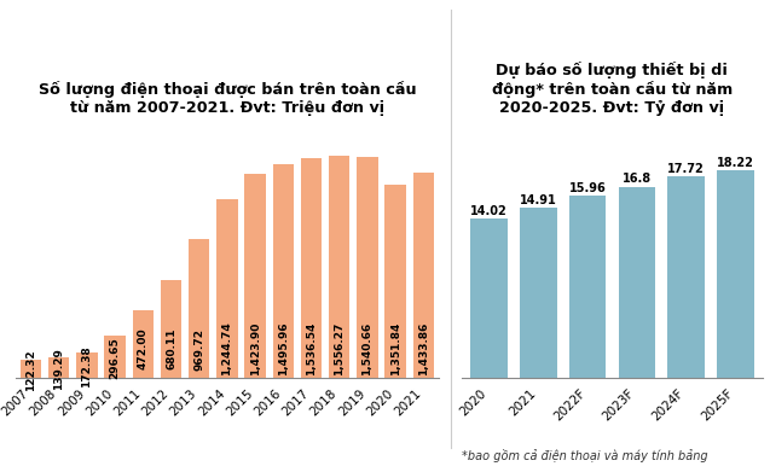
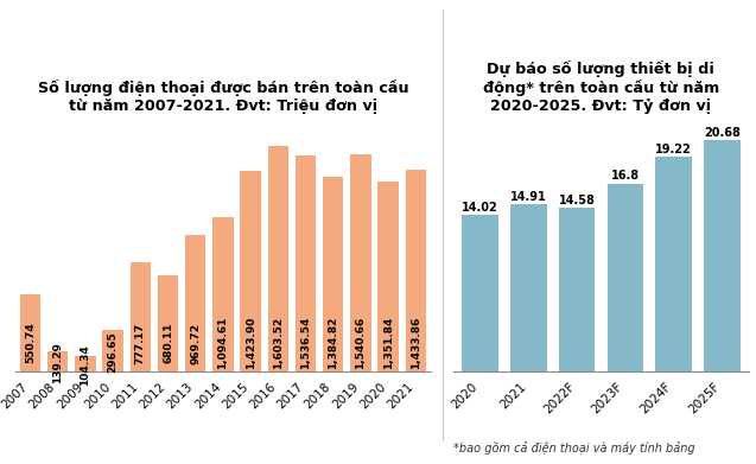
2007: 122.32 -> 550.74
2009: 172.38 -> 104.34
2011: 472.00 -> 777.17
2014: 1,244.74 -> 1,094.61
2016: 1,495.96 -> 1,603.52
2018: 1,556.27 -> 1,384.82
2022F: 15.96 -> 14.58
2024F: 17.72 -> 19.22
2025F: 18.22 -> 20.68
